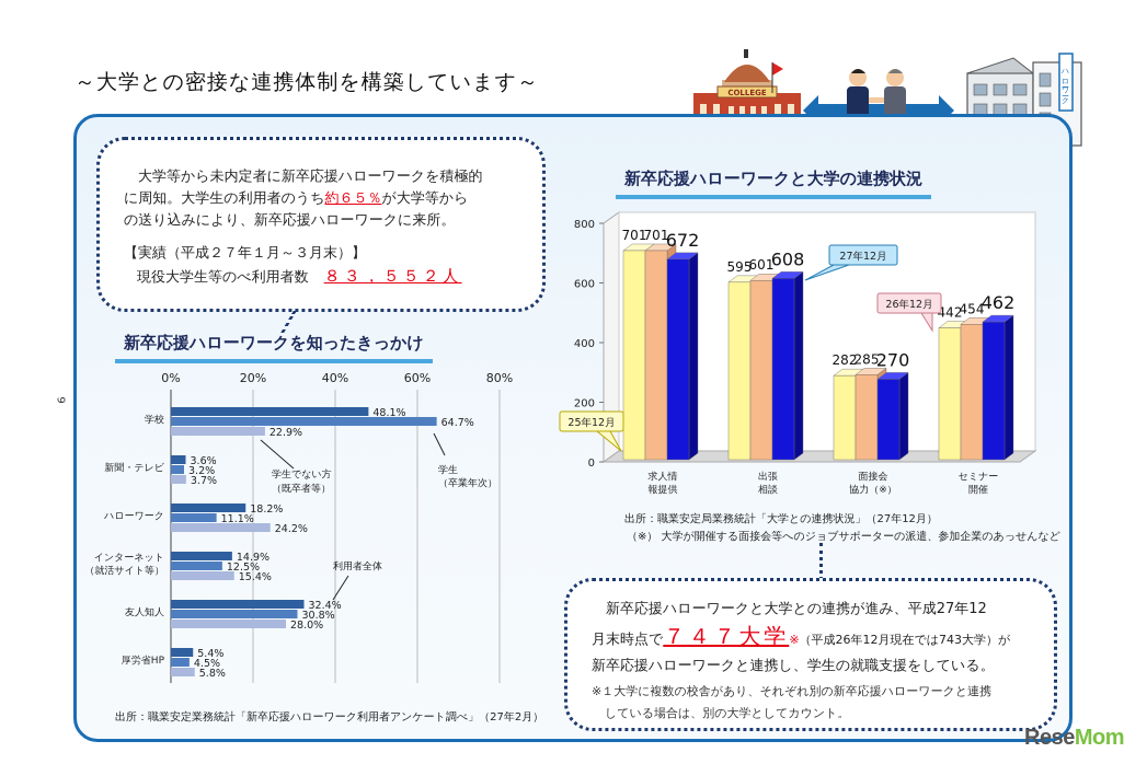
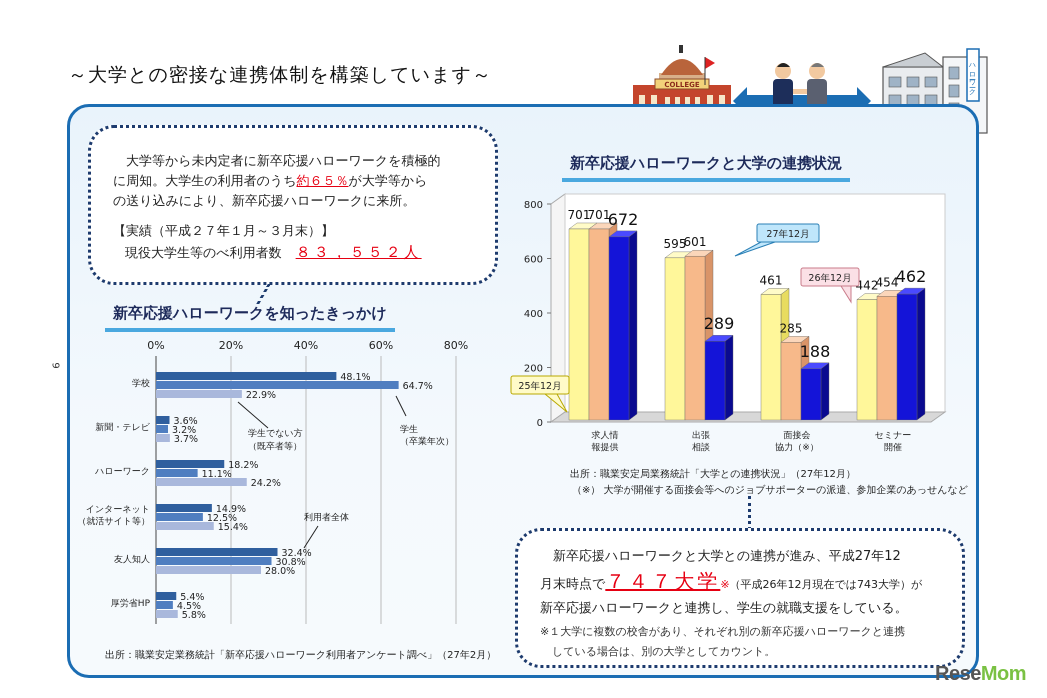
新卒応援ハローワークと大学の連携状況/27年12月/出張相談: 608 -> 289
新卒応援ハローワークと大学の連携状況/25年12月/面接会協力（※）: 282 -> 461
新卒応援ハローワークと大学の連携状況/27年12月/面接会協力（※）: 270 -> 188
